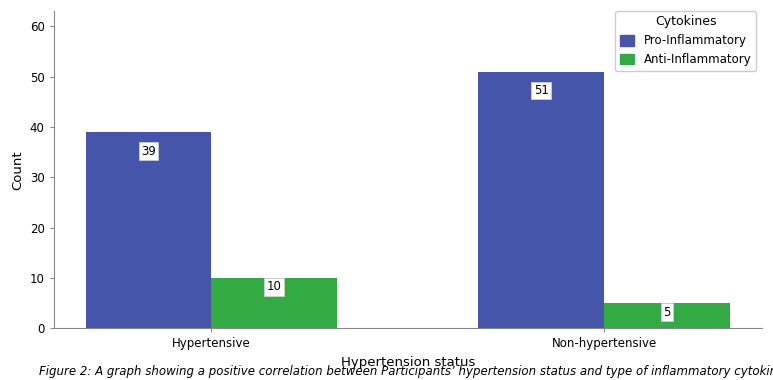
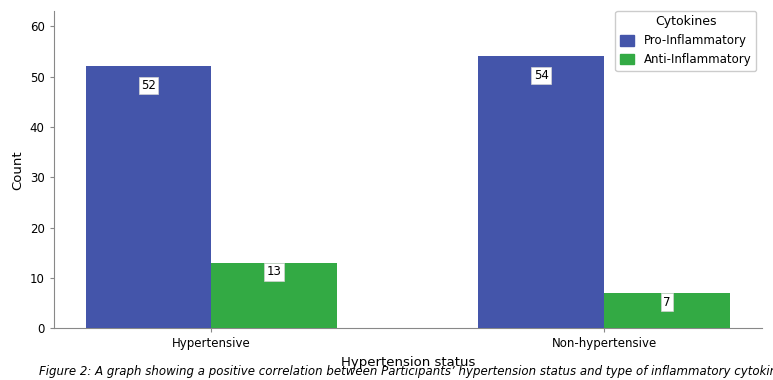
Pro-Inflammatory/Hypertensive: 39 -> 52
Anti-Inflammatory/Hypertensive: 10 -> 13
Pro-Inflammatory/Non-hypertensive: 51 -> 54
Anti-Inflammatory/Non-hypertensive: 5 -> 7
